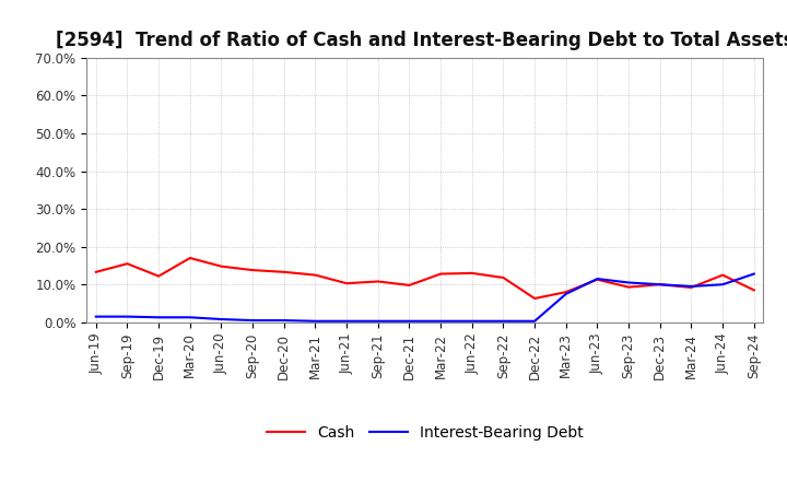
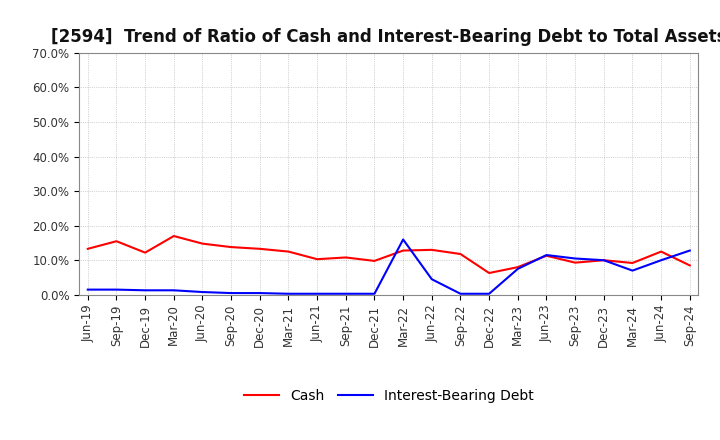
Interest-Bearing Debt/Mar-22: 0.3% -> 16.0%
Interest-Bearing Debt/Jun-22: 0.3% -> 4.5%
Interest-Bearing Debt/Mar-24: 9.5% -> 7.0%
